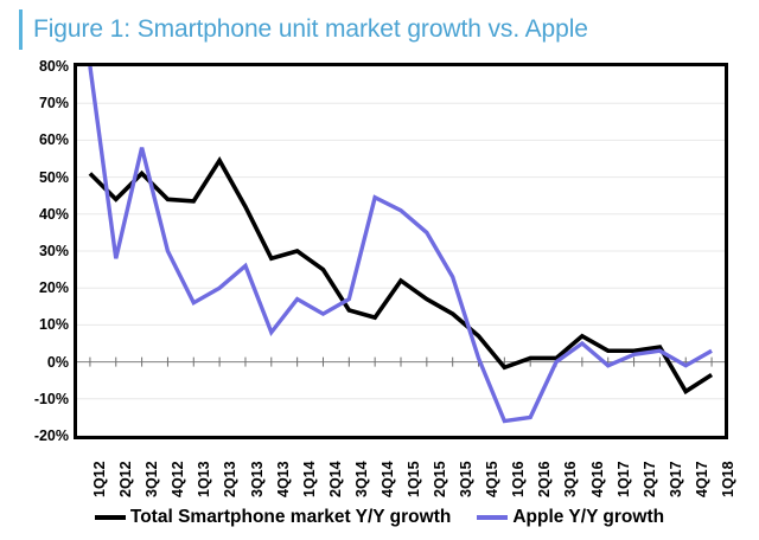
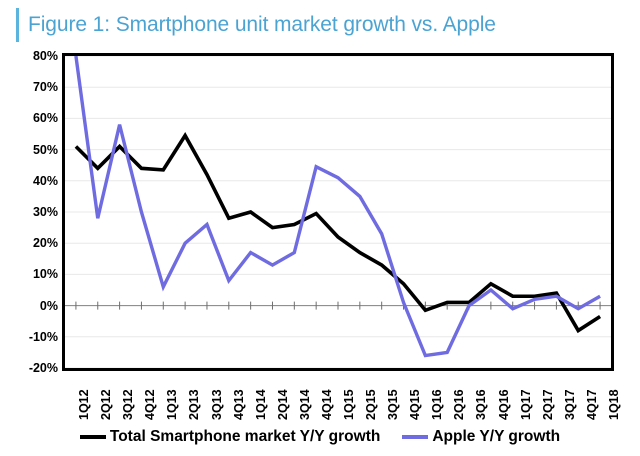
Apple Y/Y growth/1Q13: 16% -> 6%
Total Smartphone market Y/Y growth/3Q14: 14% -> 26%
Total Smartphone market Y/Y growth/4Q14: 12% -> 30%
